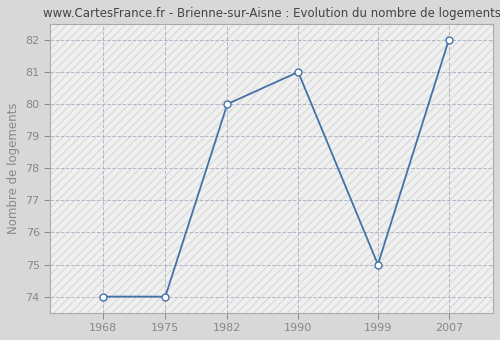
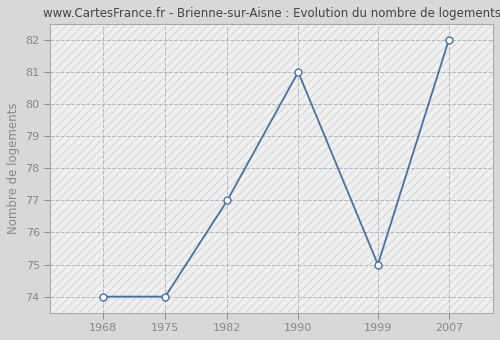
1982: 80 -> 77
